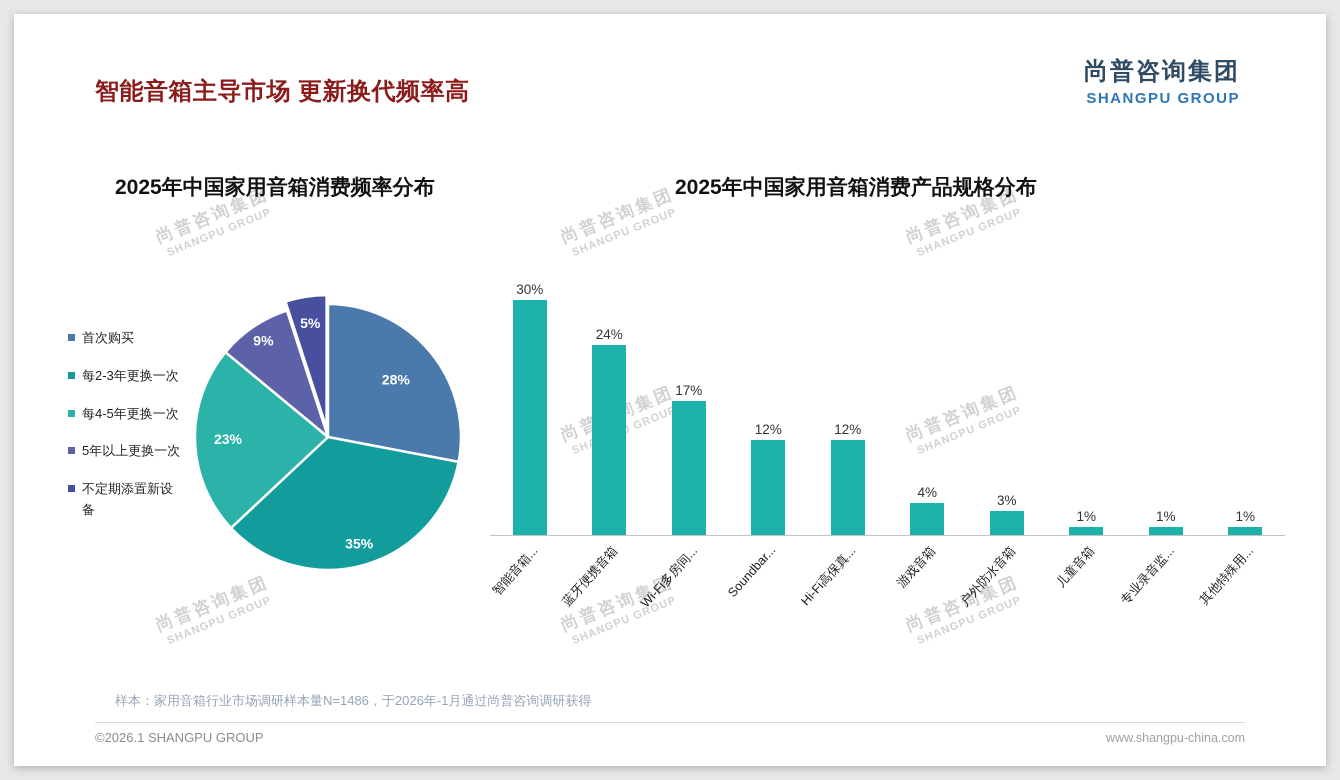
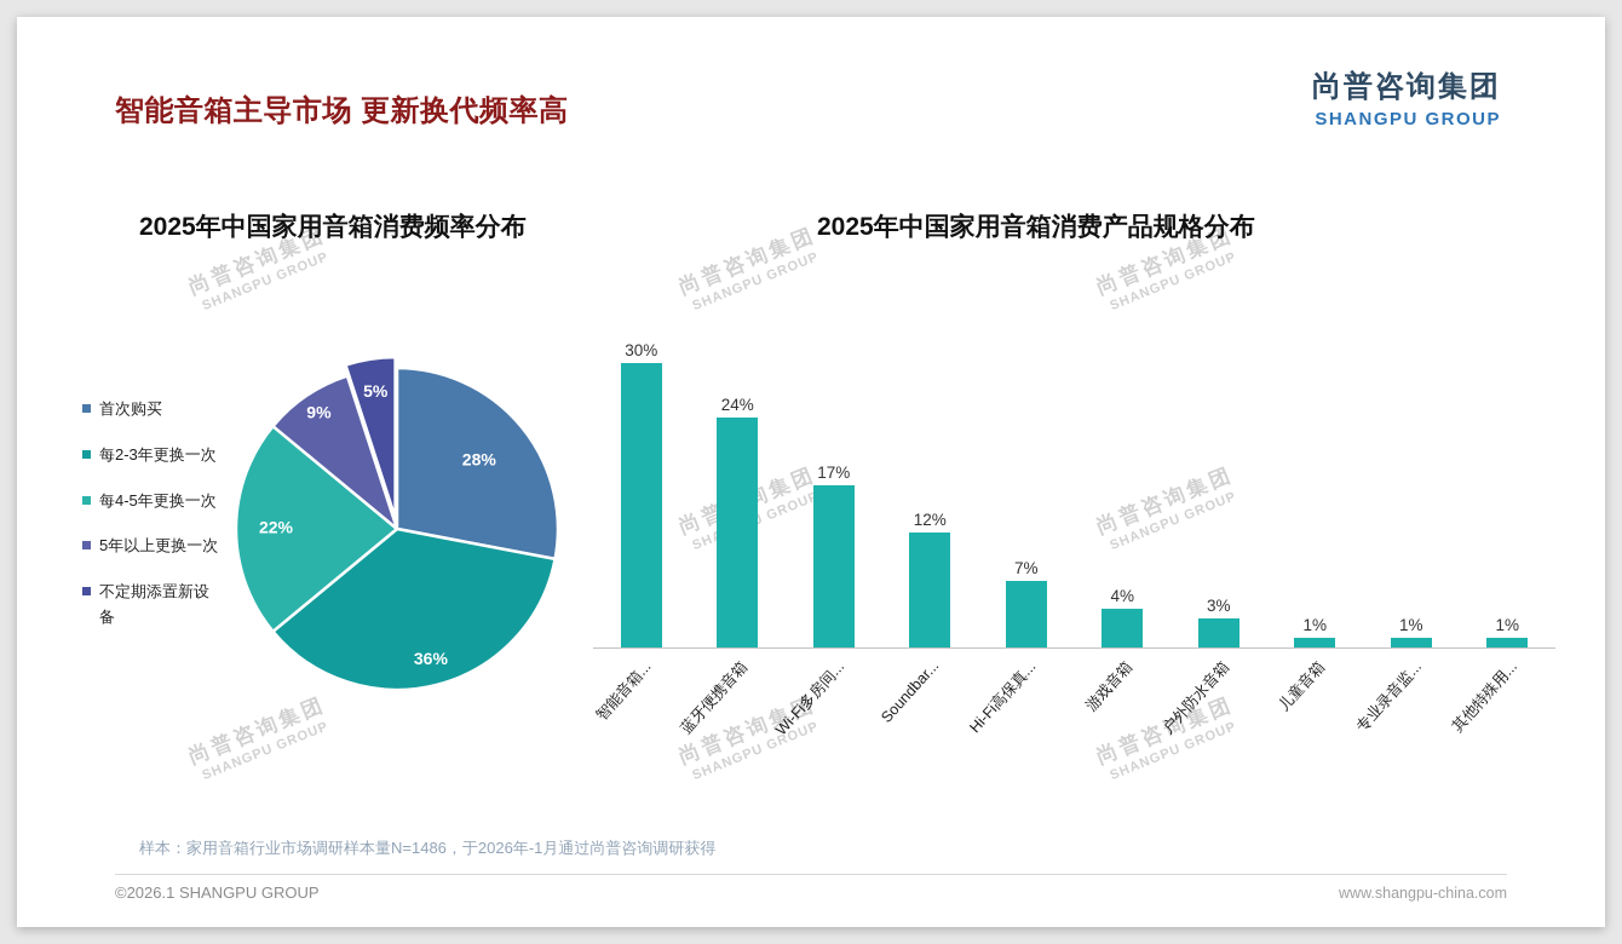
2025年中国家用音箱消费频率分布/每2-3年更换一次: 35% -> 36%
2025年中国家用音箱消费频率分布/每4-5年更换一次: 23% -> 22%
2025年中国家用音箱消费产品规格分布/Hi-Fi高保真...: 12% -> 7%
